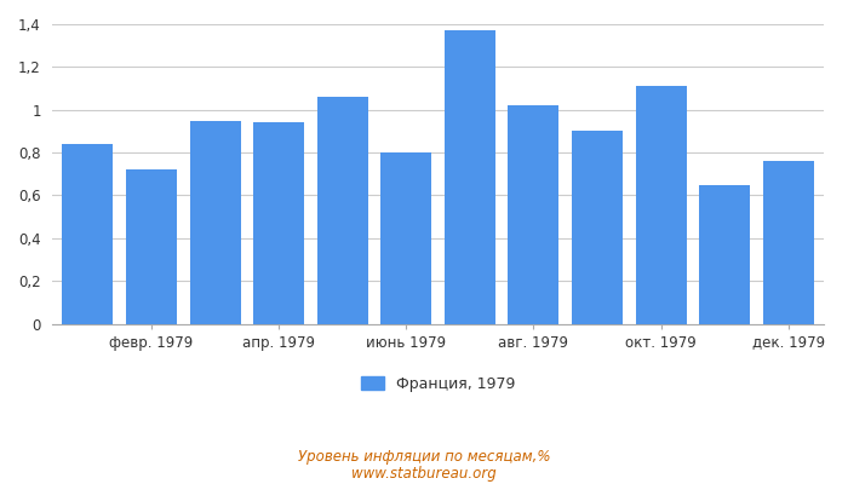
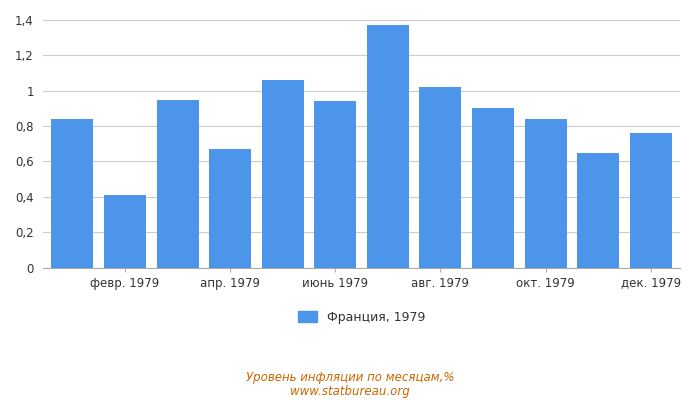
февр. 1979: 0,72 -> 0,41
апр. 1979: 0,94 -> 0,67
июнь 1979: 0,80 -> 0,94
окт. 1979: 1,11 -> 0,84
